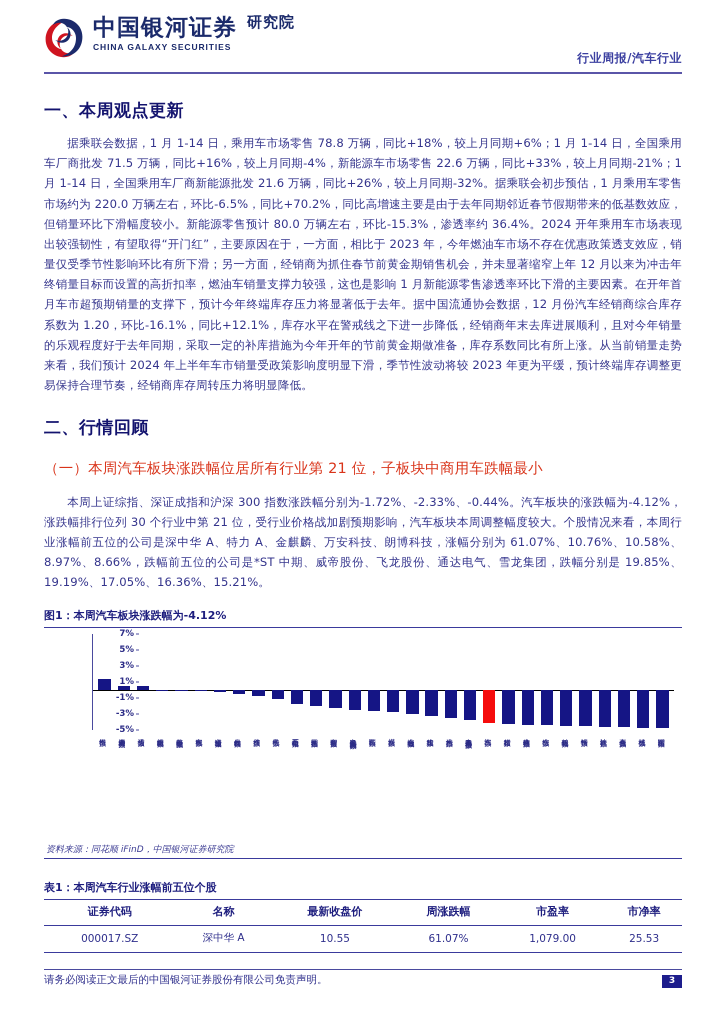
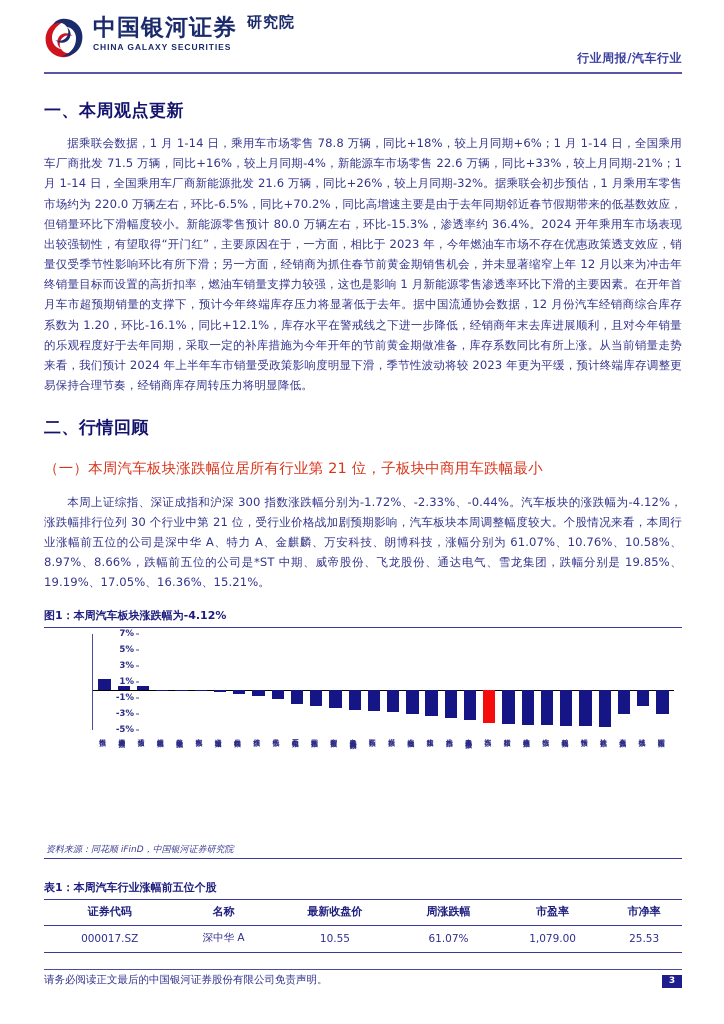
有色金属指数: -5% -> -3%
机械指数: -5% -> -2%
国防军工指数: -5% -> -3%
